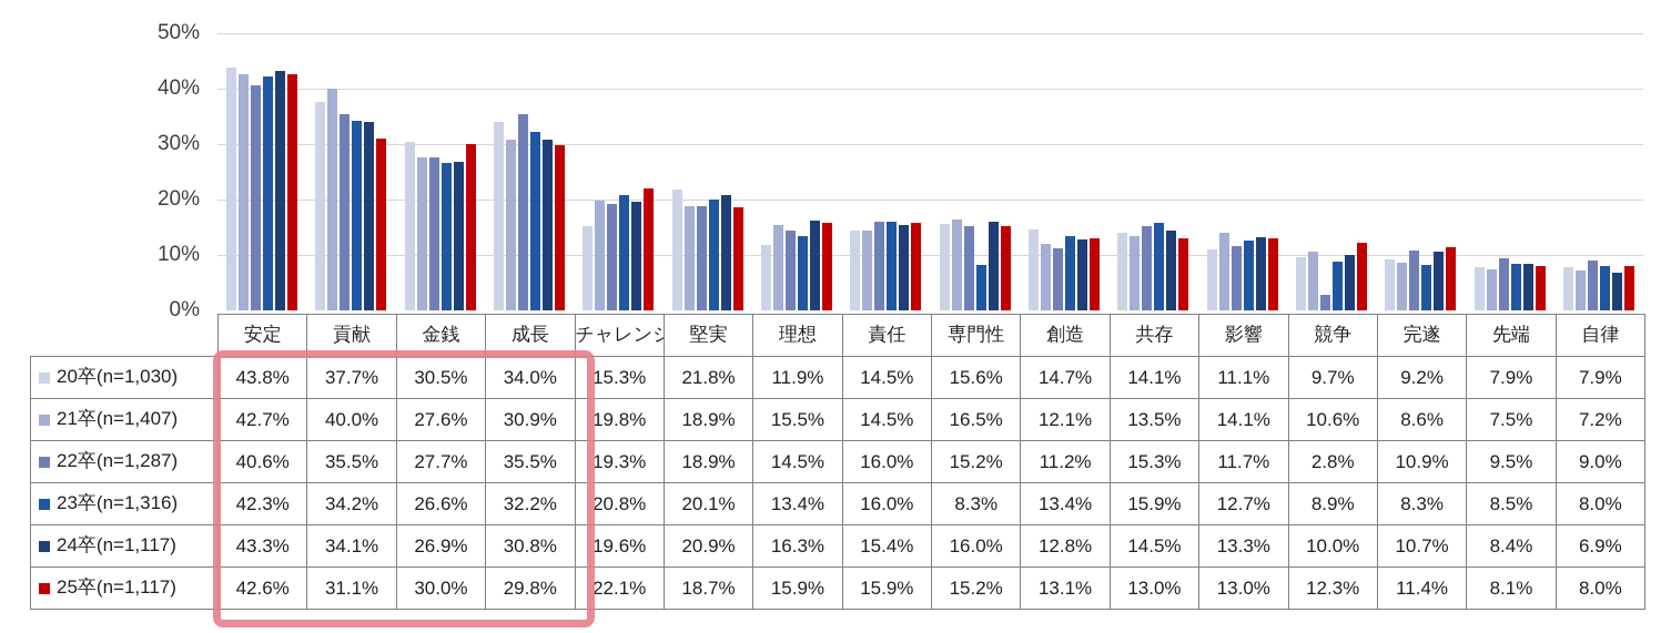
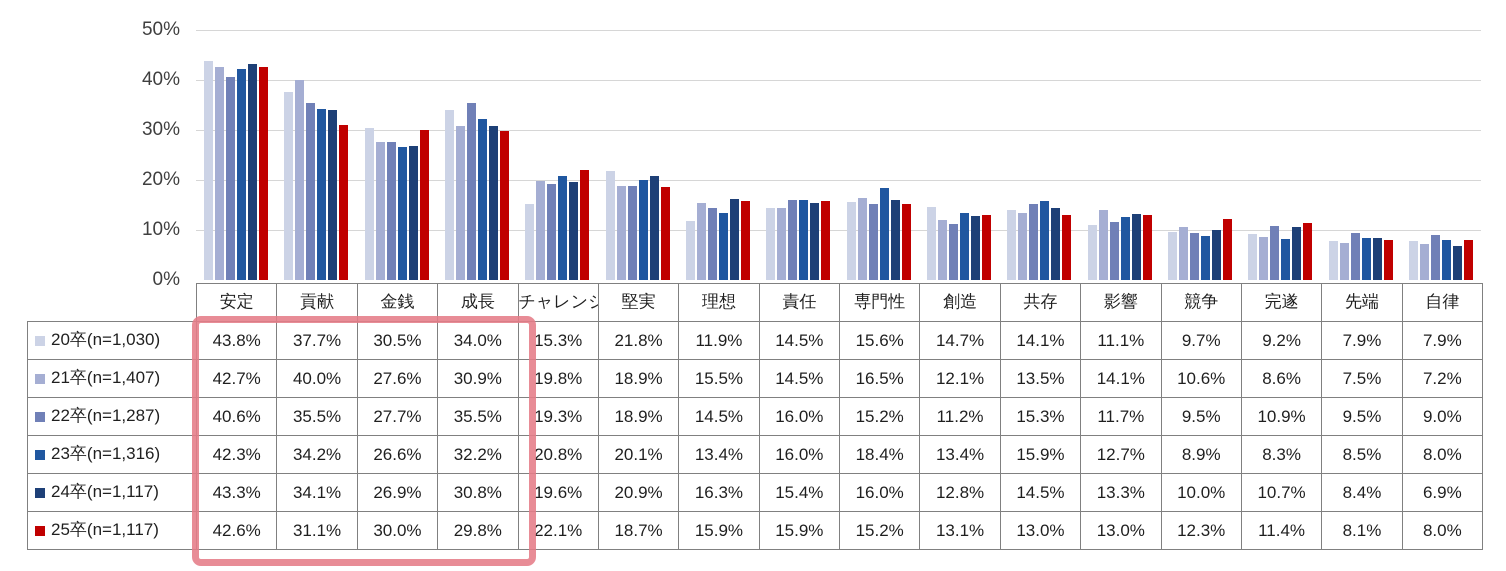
23卒(n=1,316)/専門性: 8.3% -> 18.4%
22卒(n=1,287)/競争: 2.8% -> 9.5%
